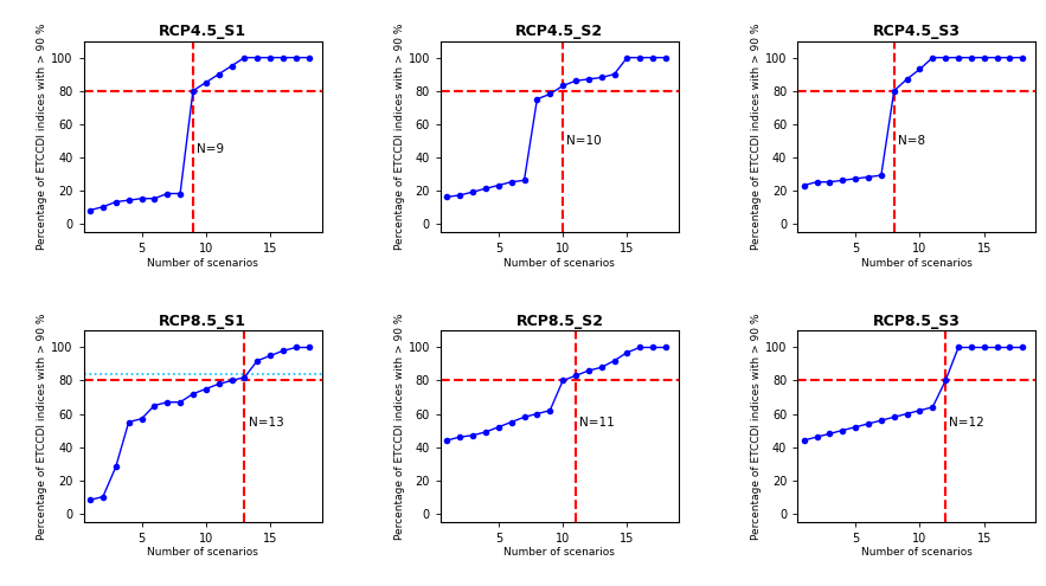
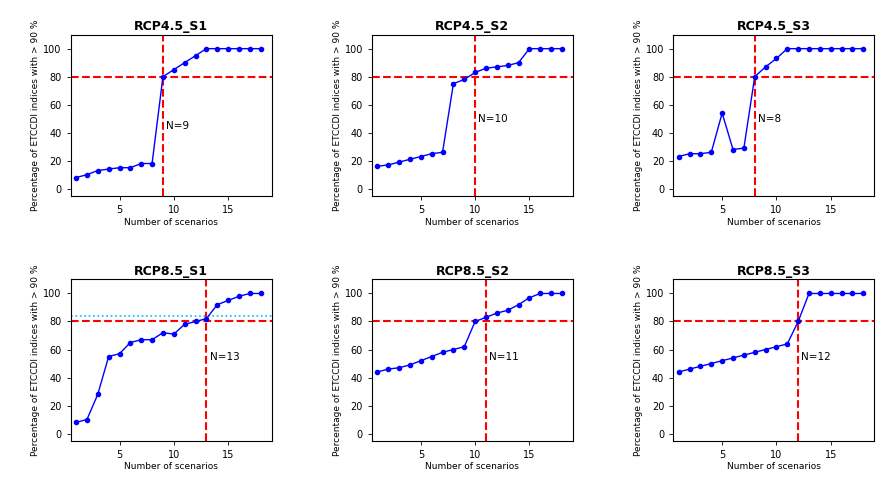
RCP4.5_S3/5: 27 -> 54
RCP8.5_S1/10: 75 -> 71
